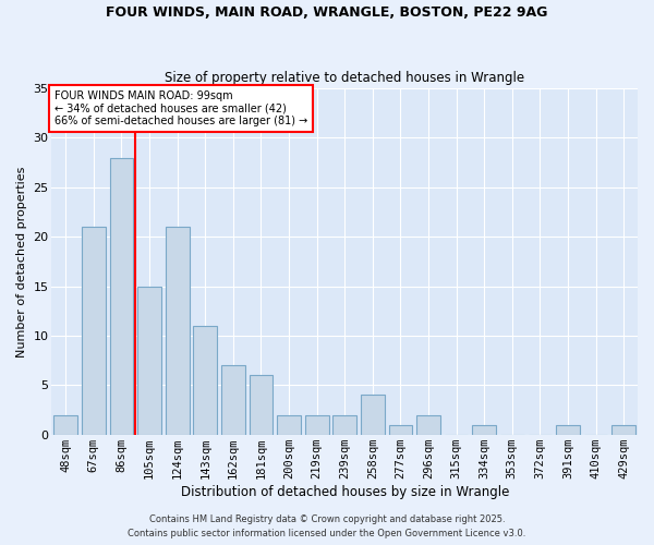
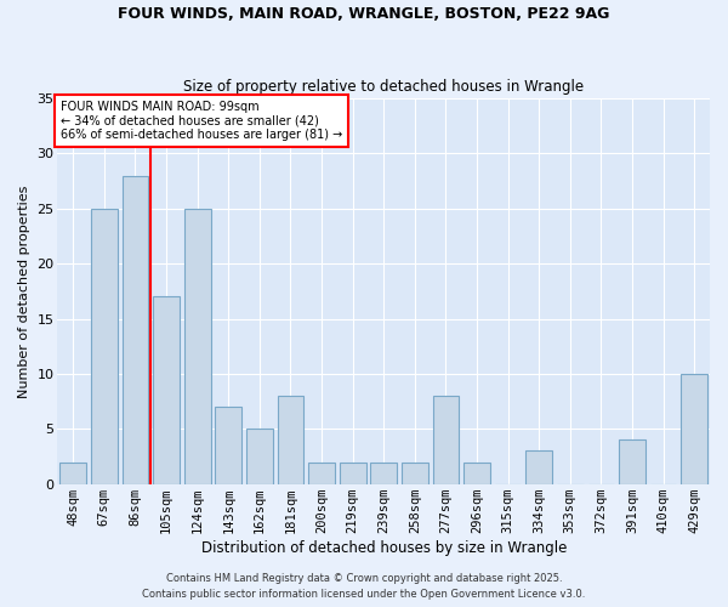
67sqm: 21 -> 25
105sqm: 15 -> 17
124sqm: 21 -> 25
143sqm: 11 -> 7
162sqm: 7 -> 5
181sqm: 6 -> 8
258sqm: 4 -> 2
277sqm: 1 -> 8
334sqm: 1 -> 3
391sqm: 1 -> 4
429sqm: 1 -> 10
